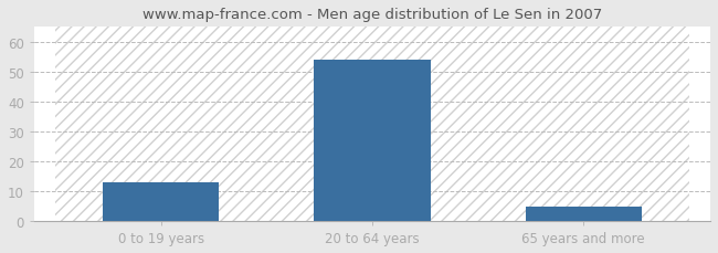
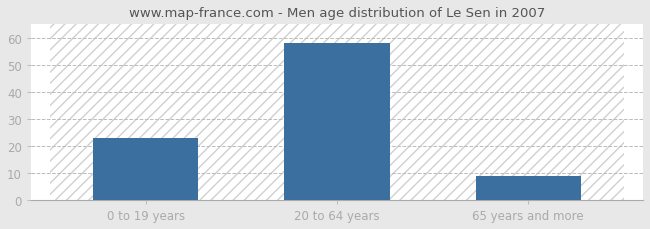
0 to 19 years: 13 -> 23
20 to 64 years: 54 -> 58
65 years and more: 5 -> 9
